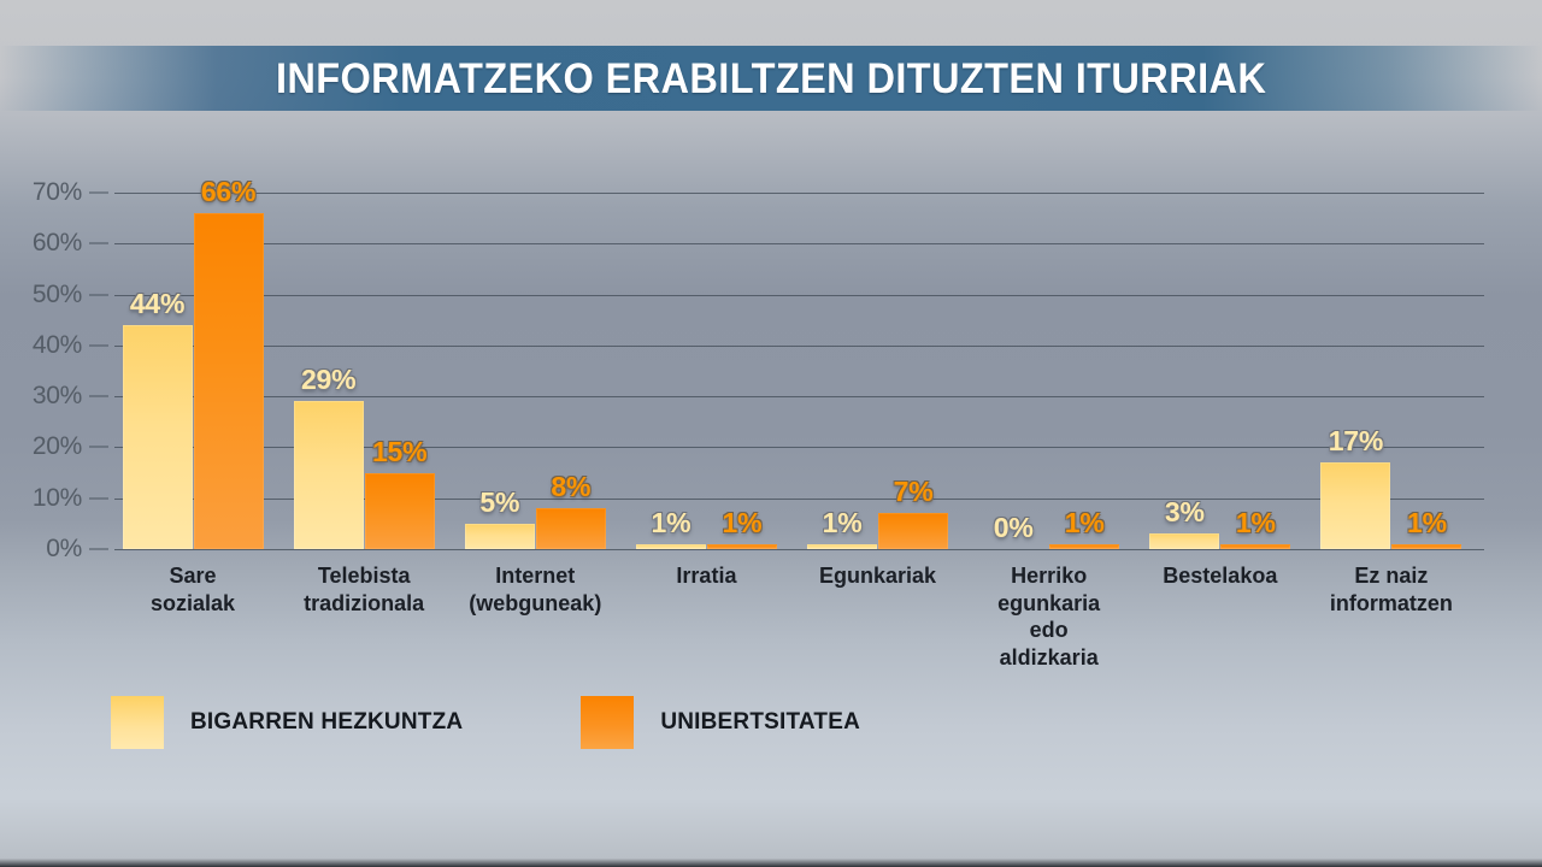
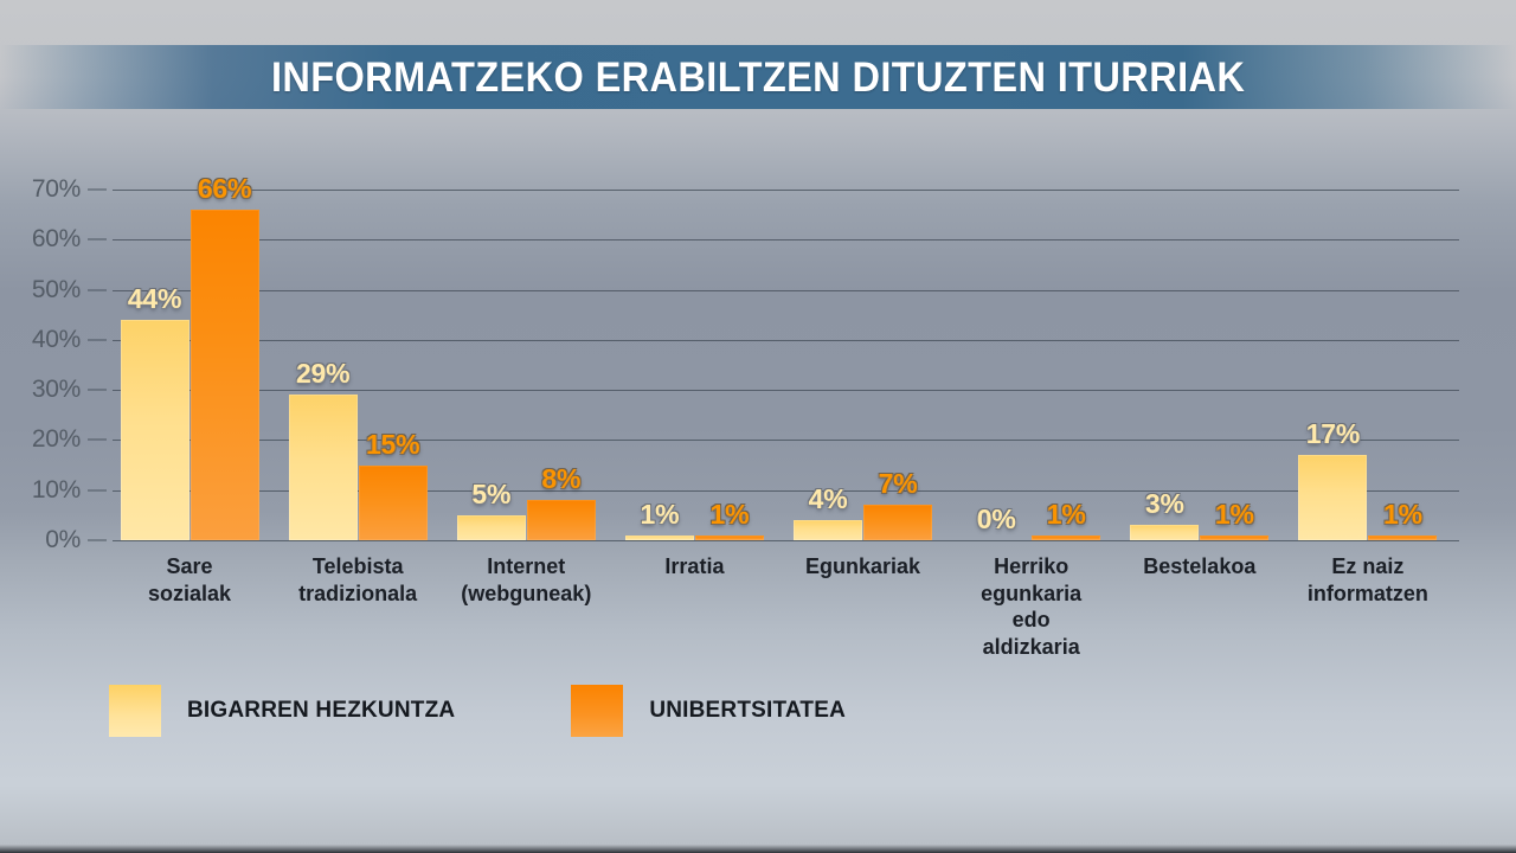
BIGARREN HEZKUNTZA/Egunkariak: 1% -> 4%
